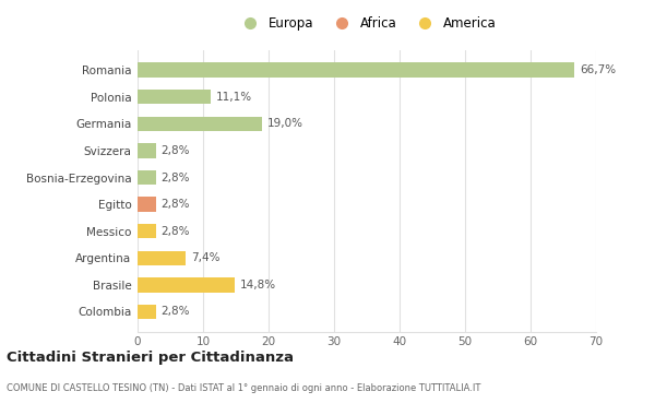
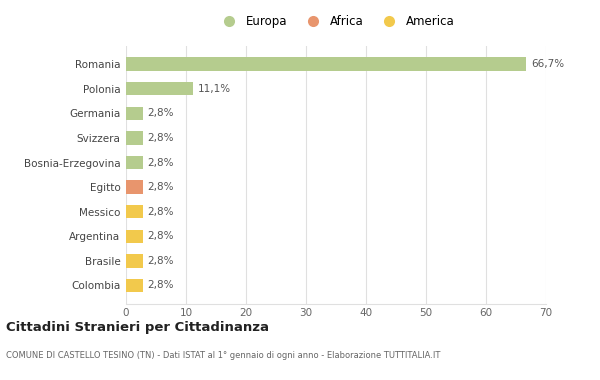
Germania: 19,0% -> 2,8%
Argentina: 7,4% -> 2,8%
Brasile: 14,8% -> 2,8%
